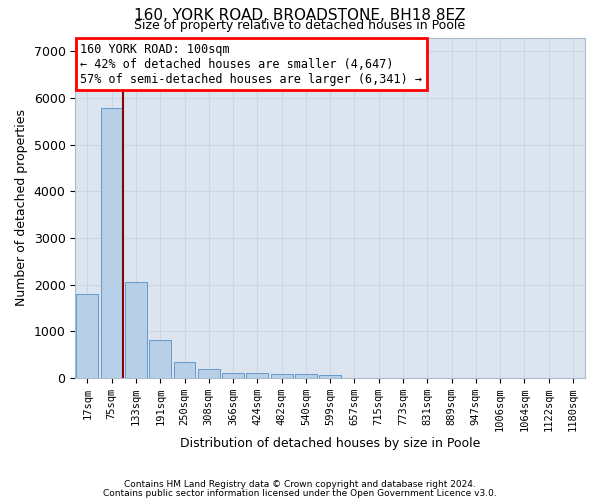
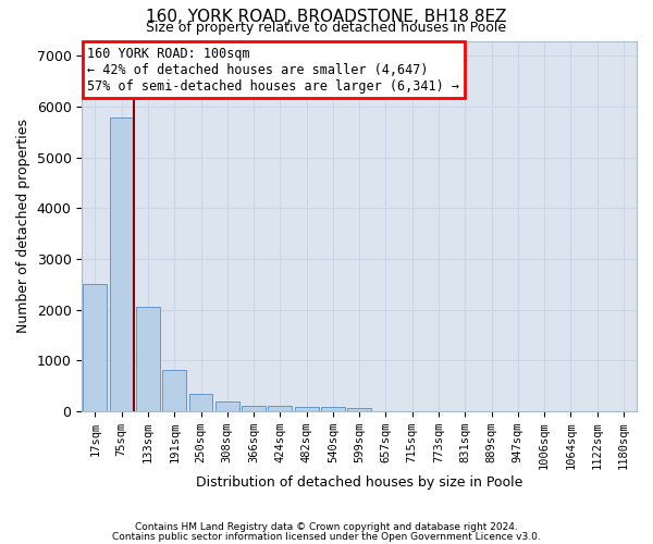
17sqm: 1800 -> 2500
